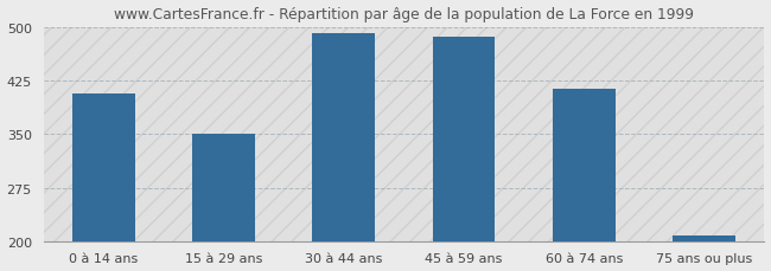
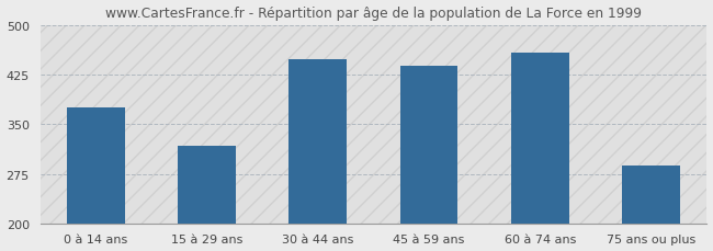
0 à 14 ans: 407 -> 376
15 à 29 ans: 350 -> 318
30 à 44 ans: 491 -> 448
45 à 59 ans: 487 -> 438
60 à 74 ans: 413 -> 458
75 ans ou plus: 208 -> 288
